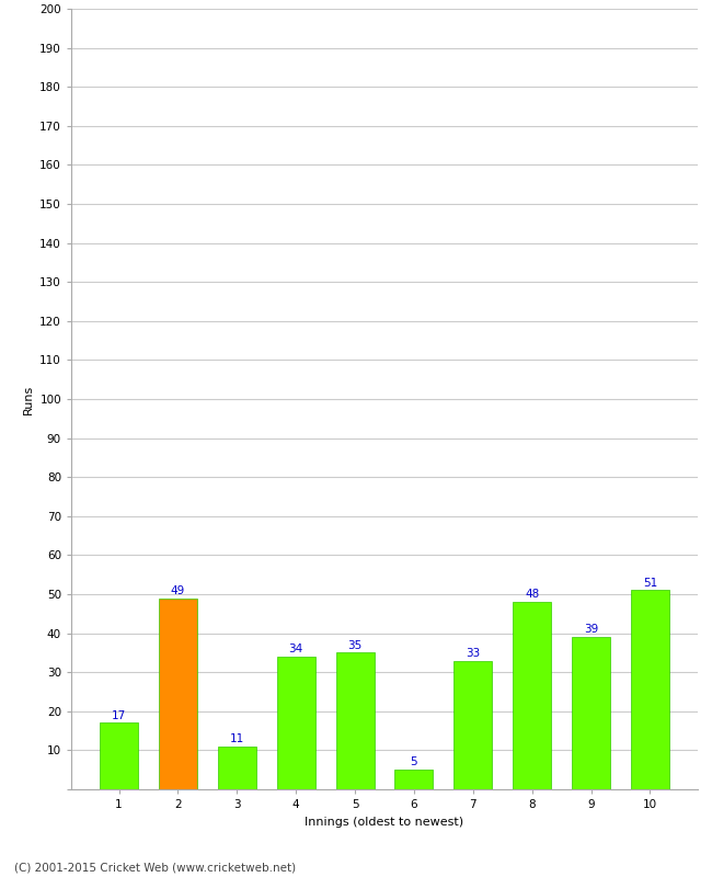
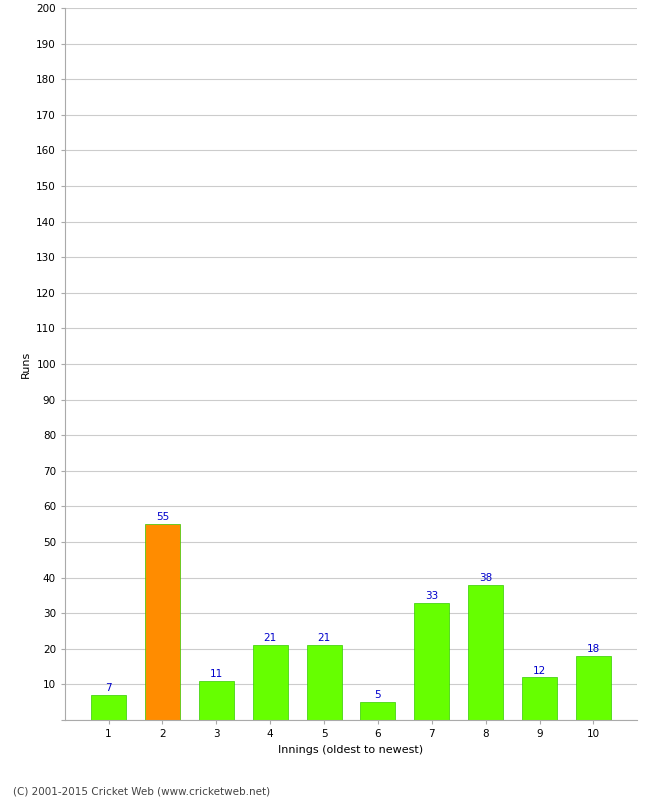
1: 17 -> 7
2: 49 -> 55
4: 34 -> 21
5: 35 -> 21
8: 48 -> 38
9: 39 -> 12
10: 51 -> 18
